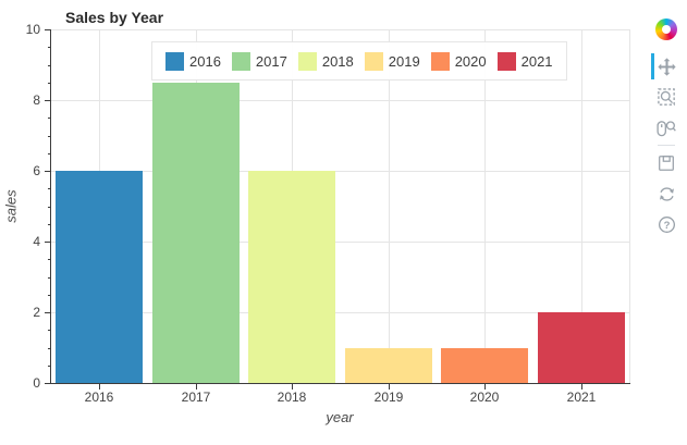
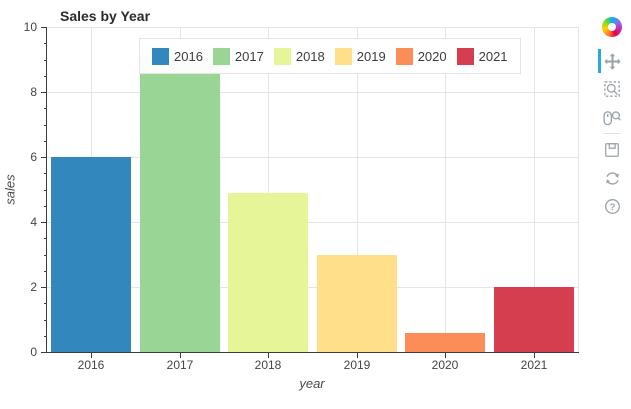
2017: 8.5 -> 9.1
2018: 6.0 -> 4.9
2019: 1.0 -> 3.0
2020: 1.0 -> 0.6
